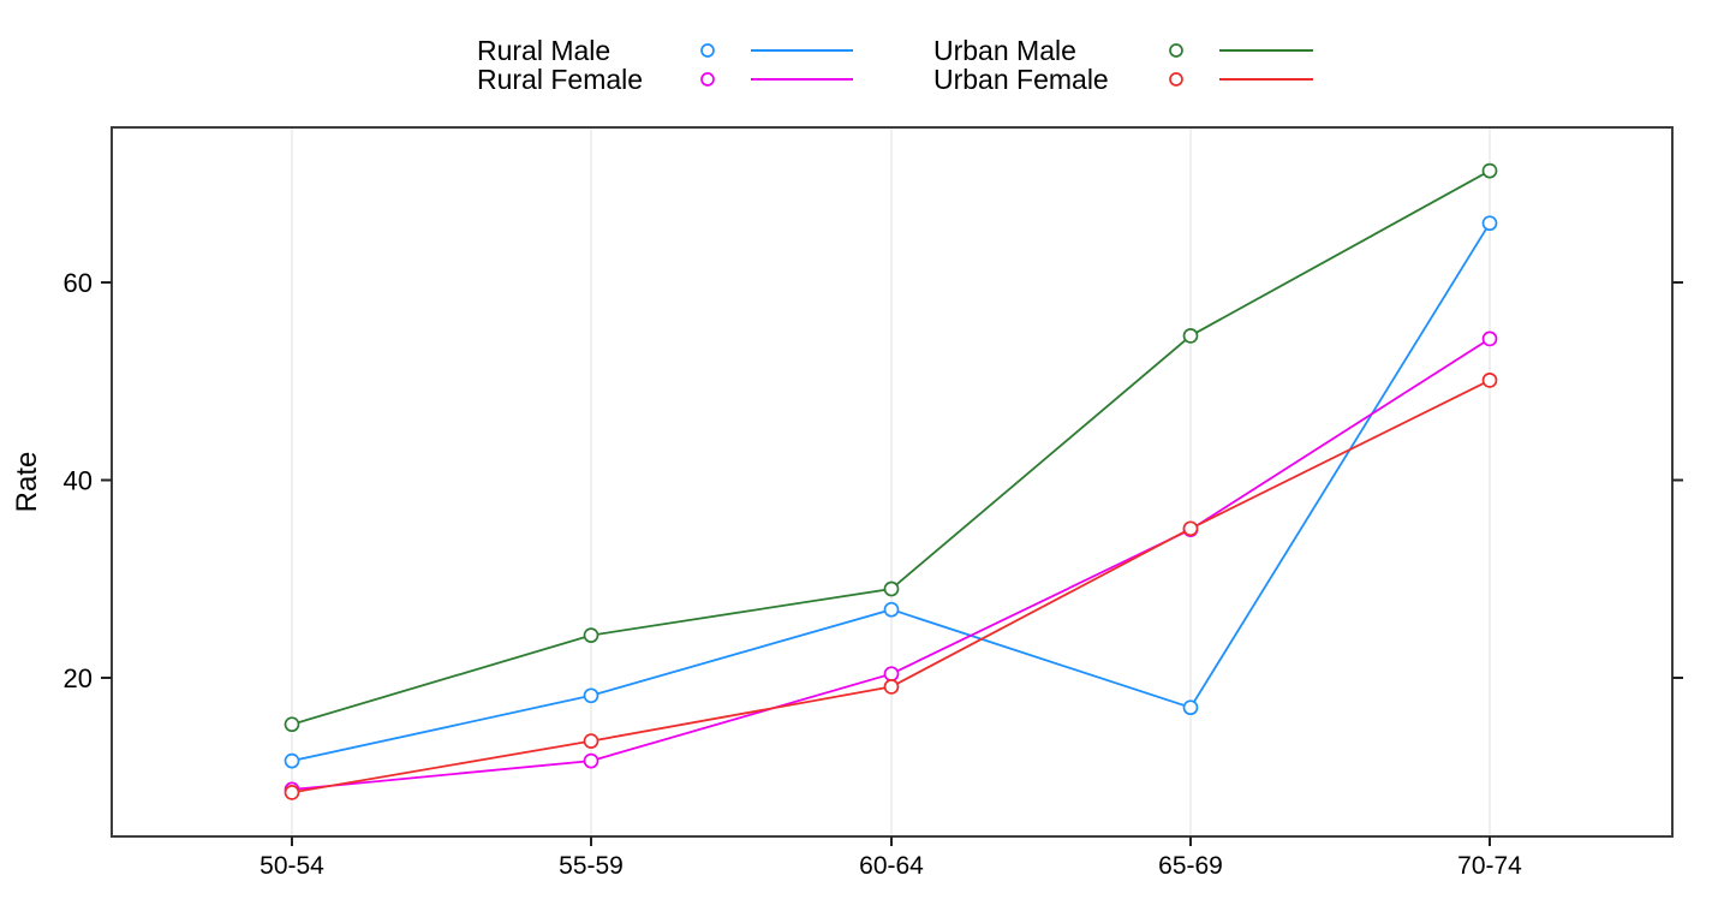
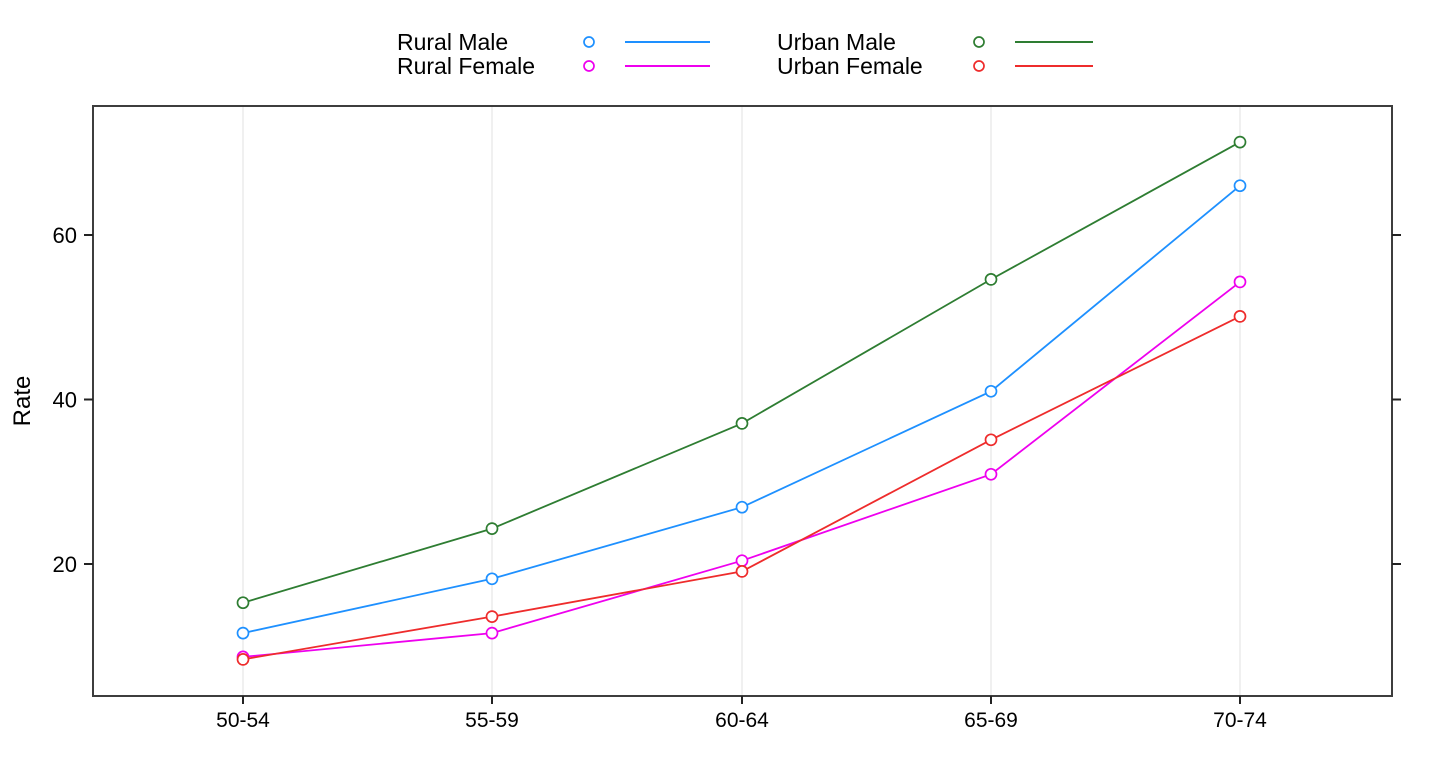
Urban Male/60-64: 29 -> 37
Rural Male/65-69: 17 -> 41
Rural Female/65-69: 35 -> 31
